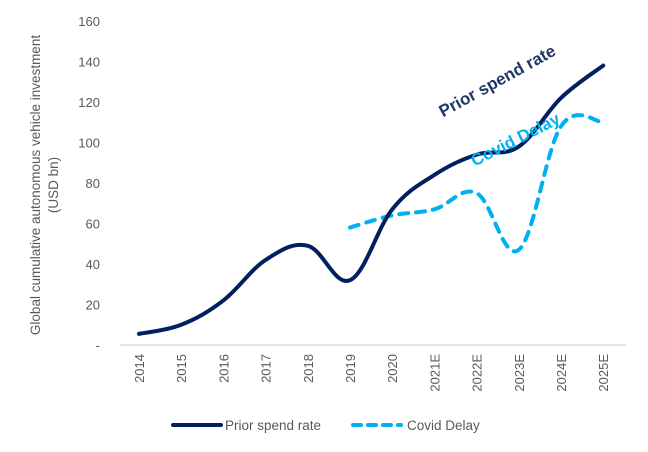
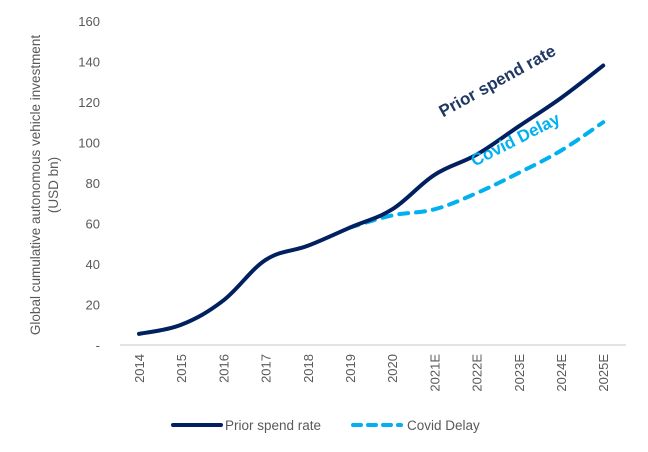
Prior spend rate/2019: 32 -> 58
Prior spend rate/2023E: 98 -> 108
Covid Delay/2023E: 47 -> 85
Covid Delay/2024E: 108 -> 96
